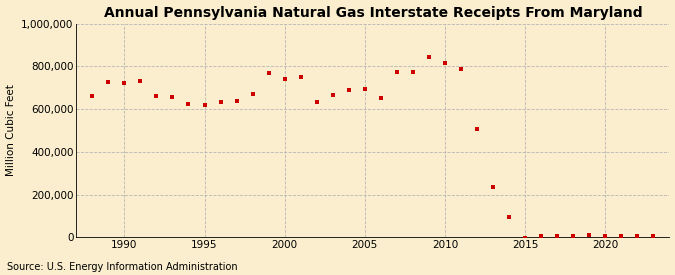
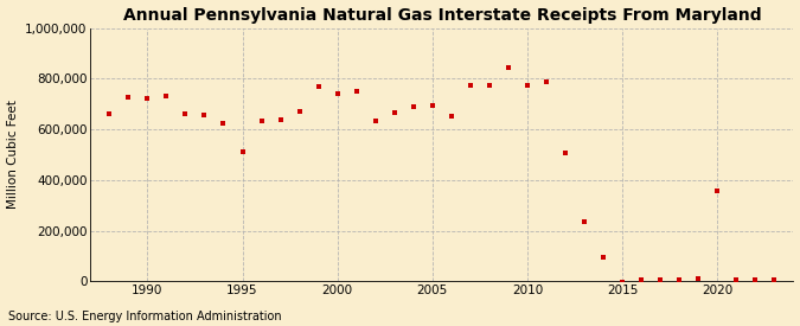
1995: 620,000 -> 510,000
2010: 815,000 -> 775,000
2020: 8,000 -> 355,000
